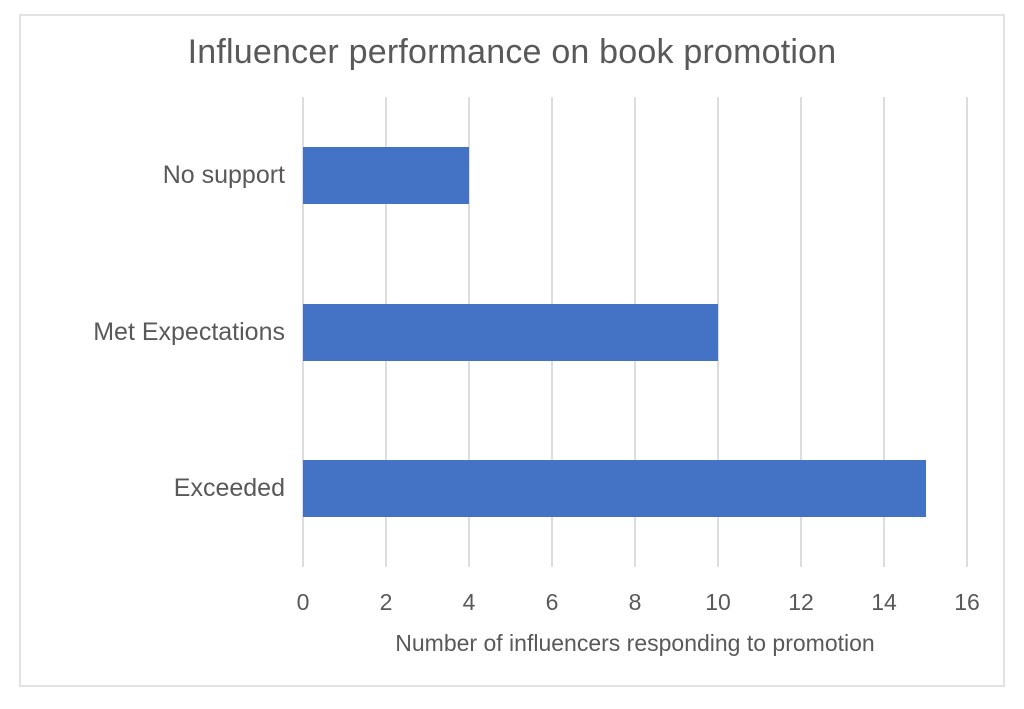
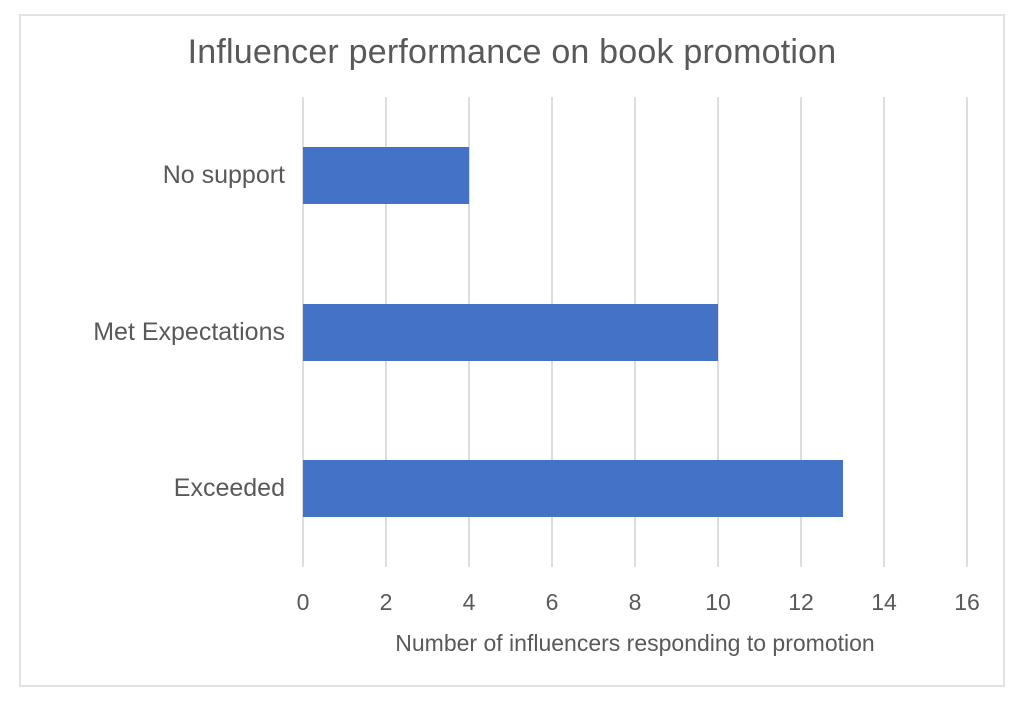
Exceeded: 15 -> 13
